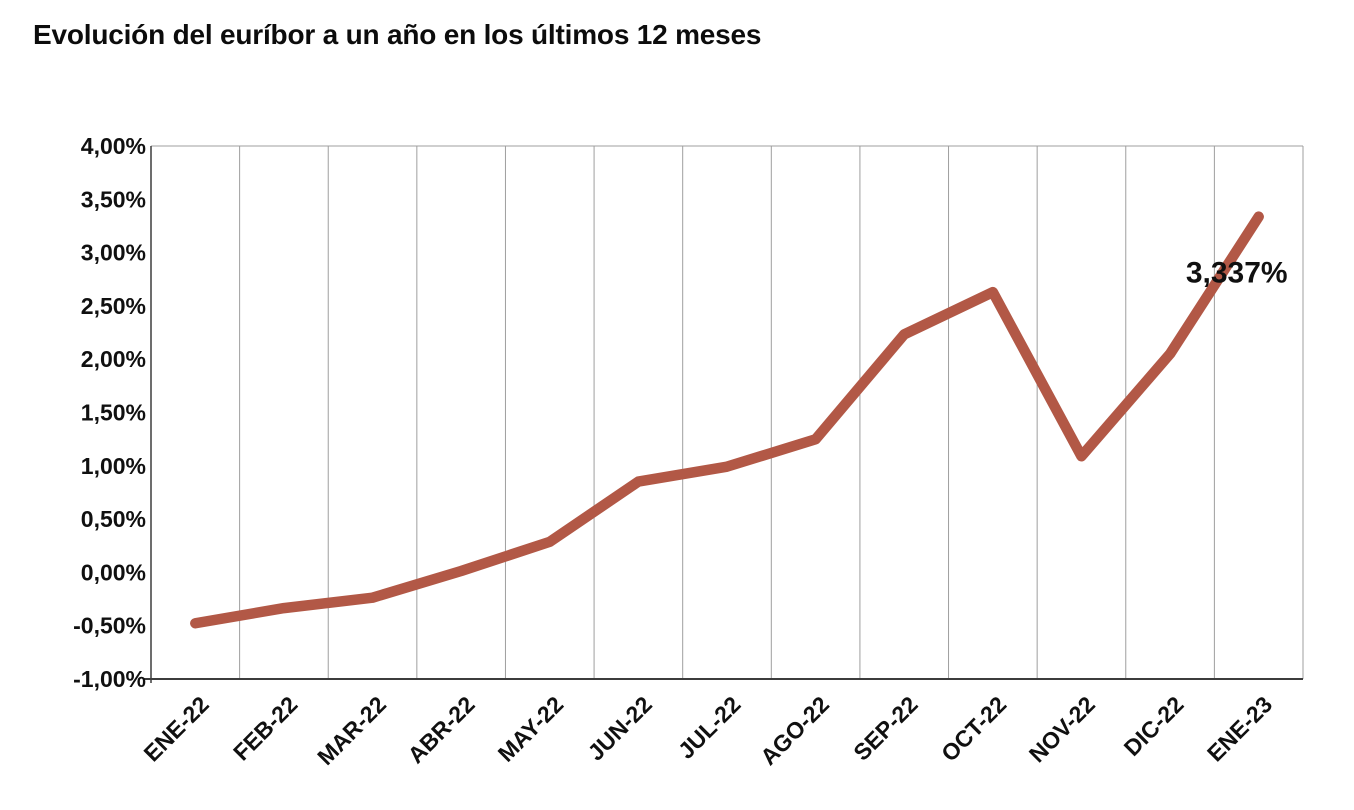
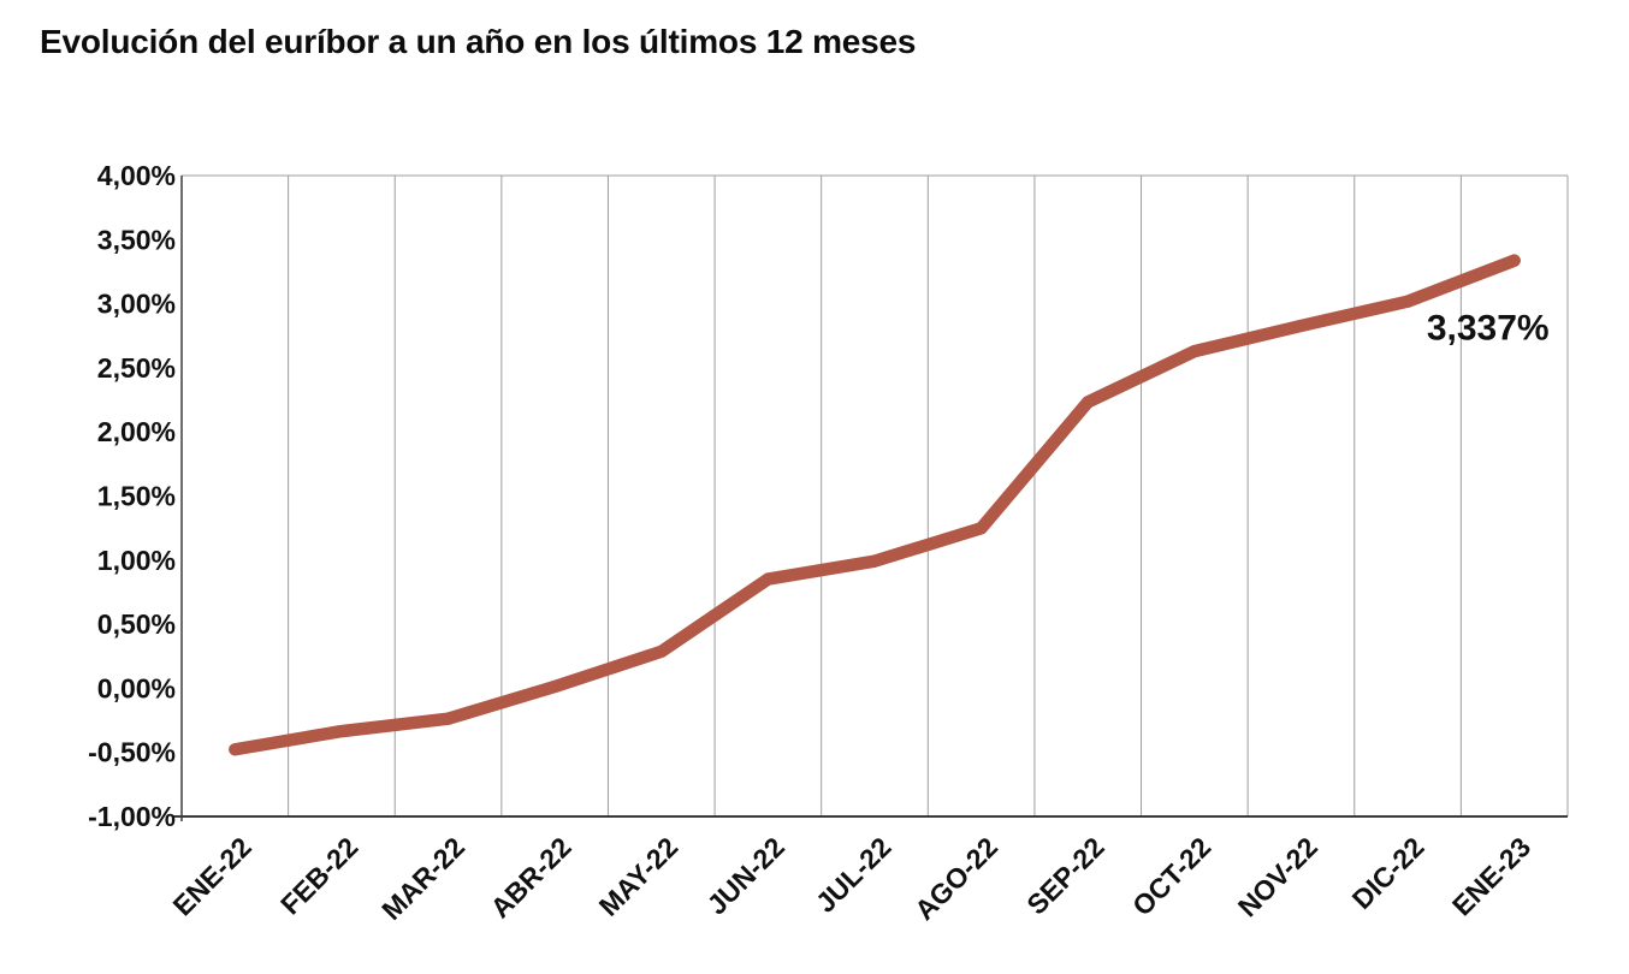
NOV-22: 1,09% -> 2,83%
DIC-22: 2,05% -> 3,02%
